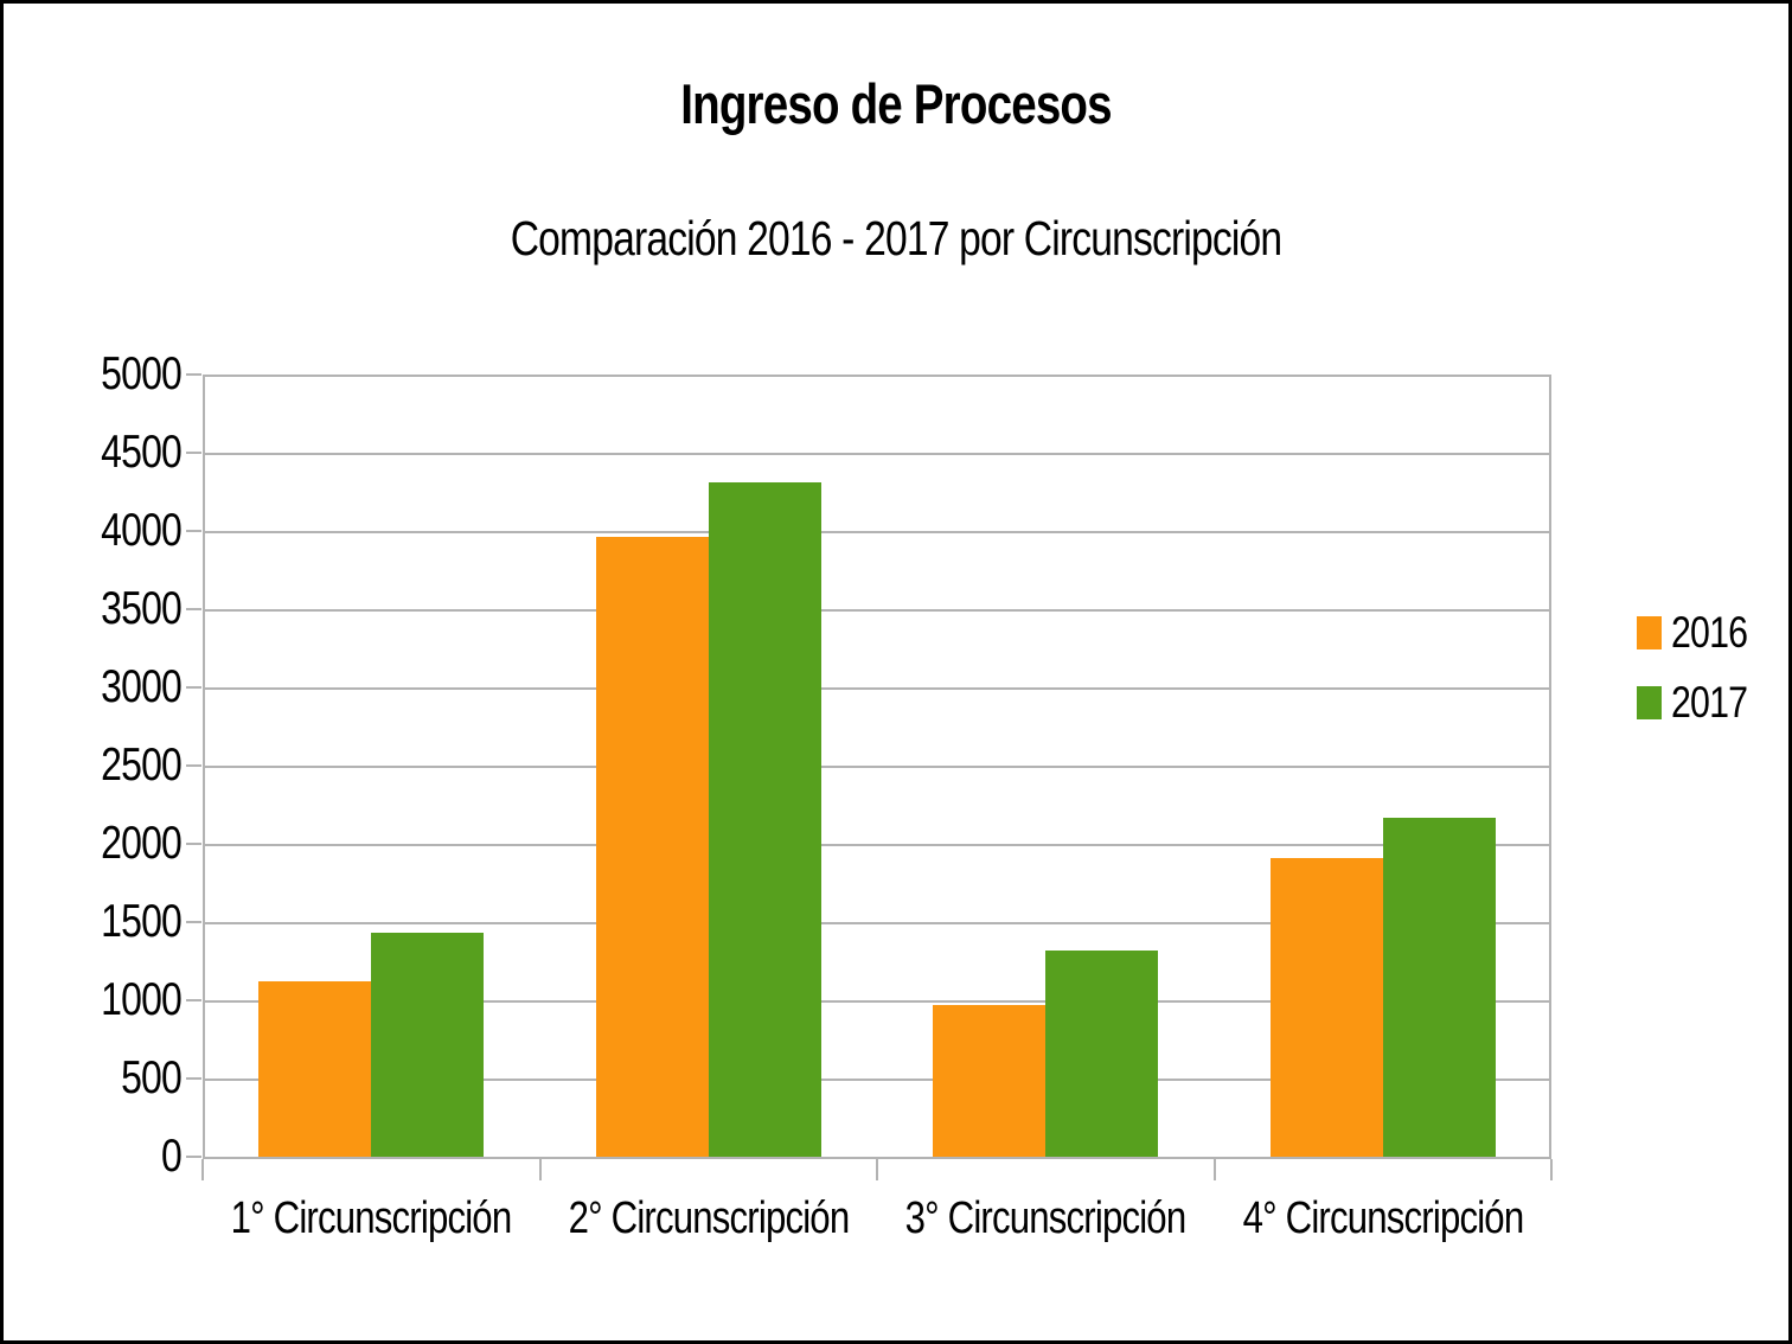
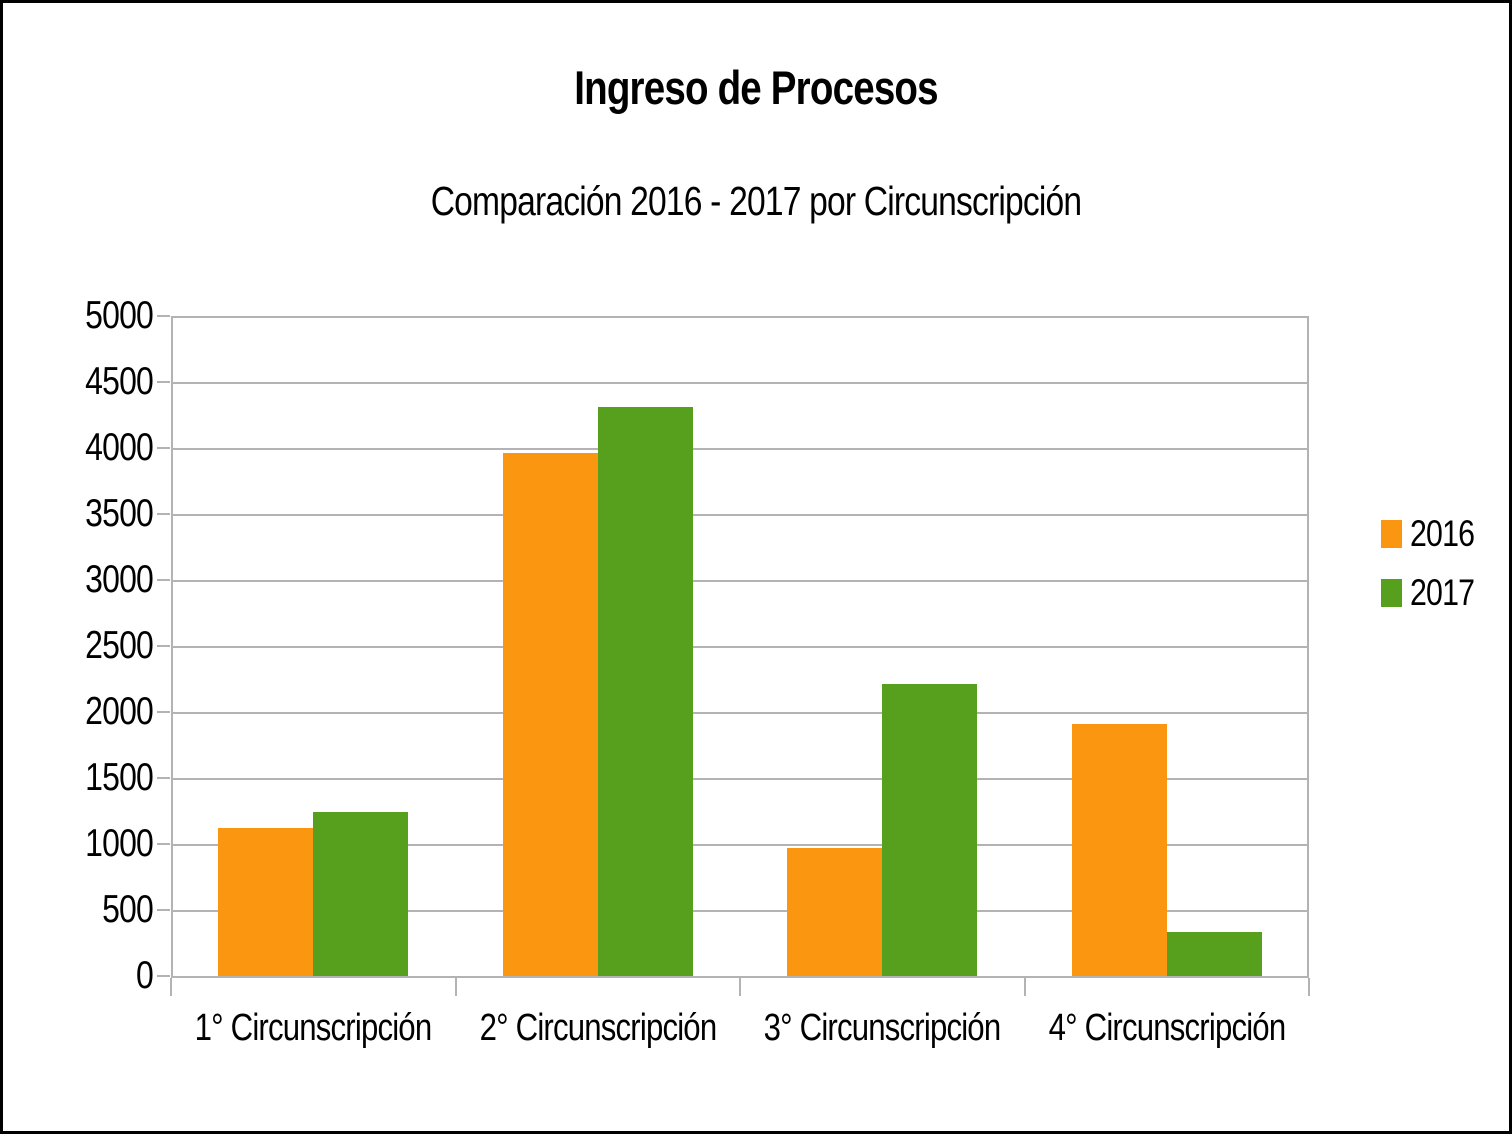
2017/1° Circunscripción: 1430 -> 1240
2017/3° Circunscripción: 1320 -> 2210
2017/4° Circunscripción: 2170 -> 330
